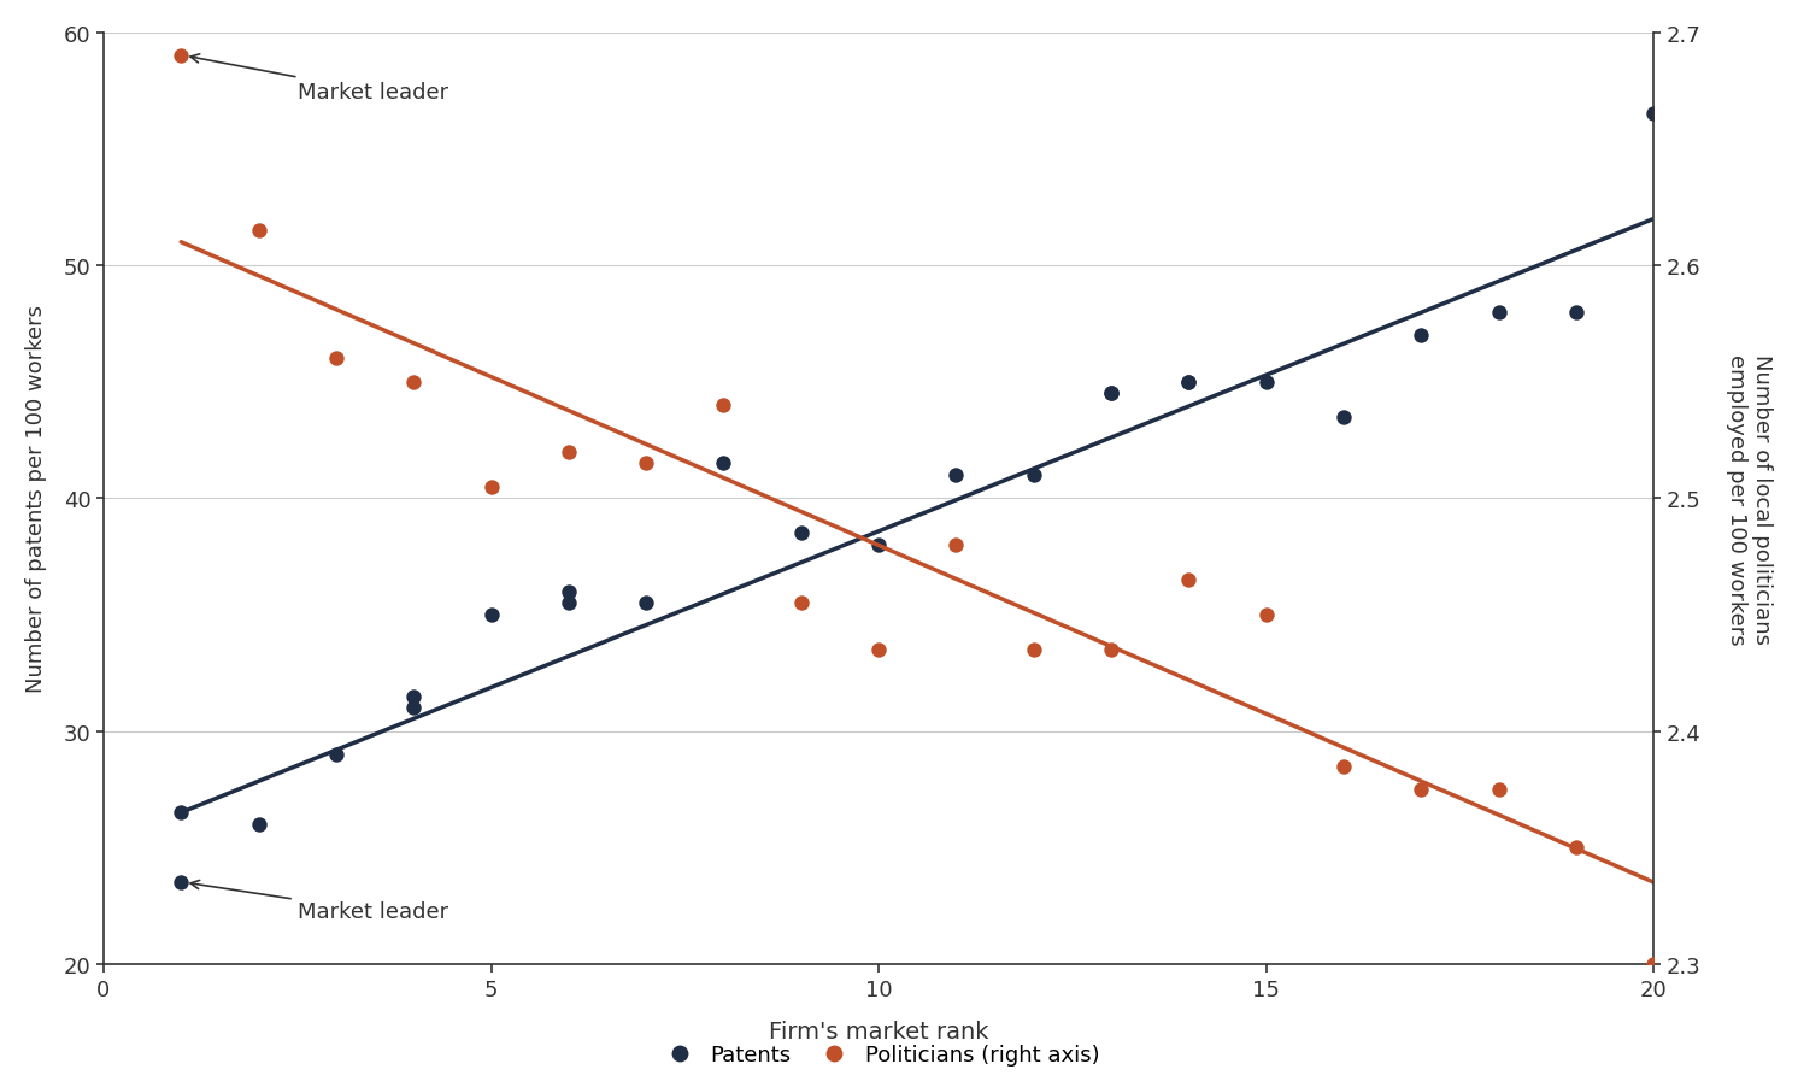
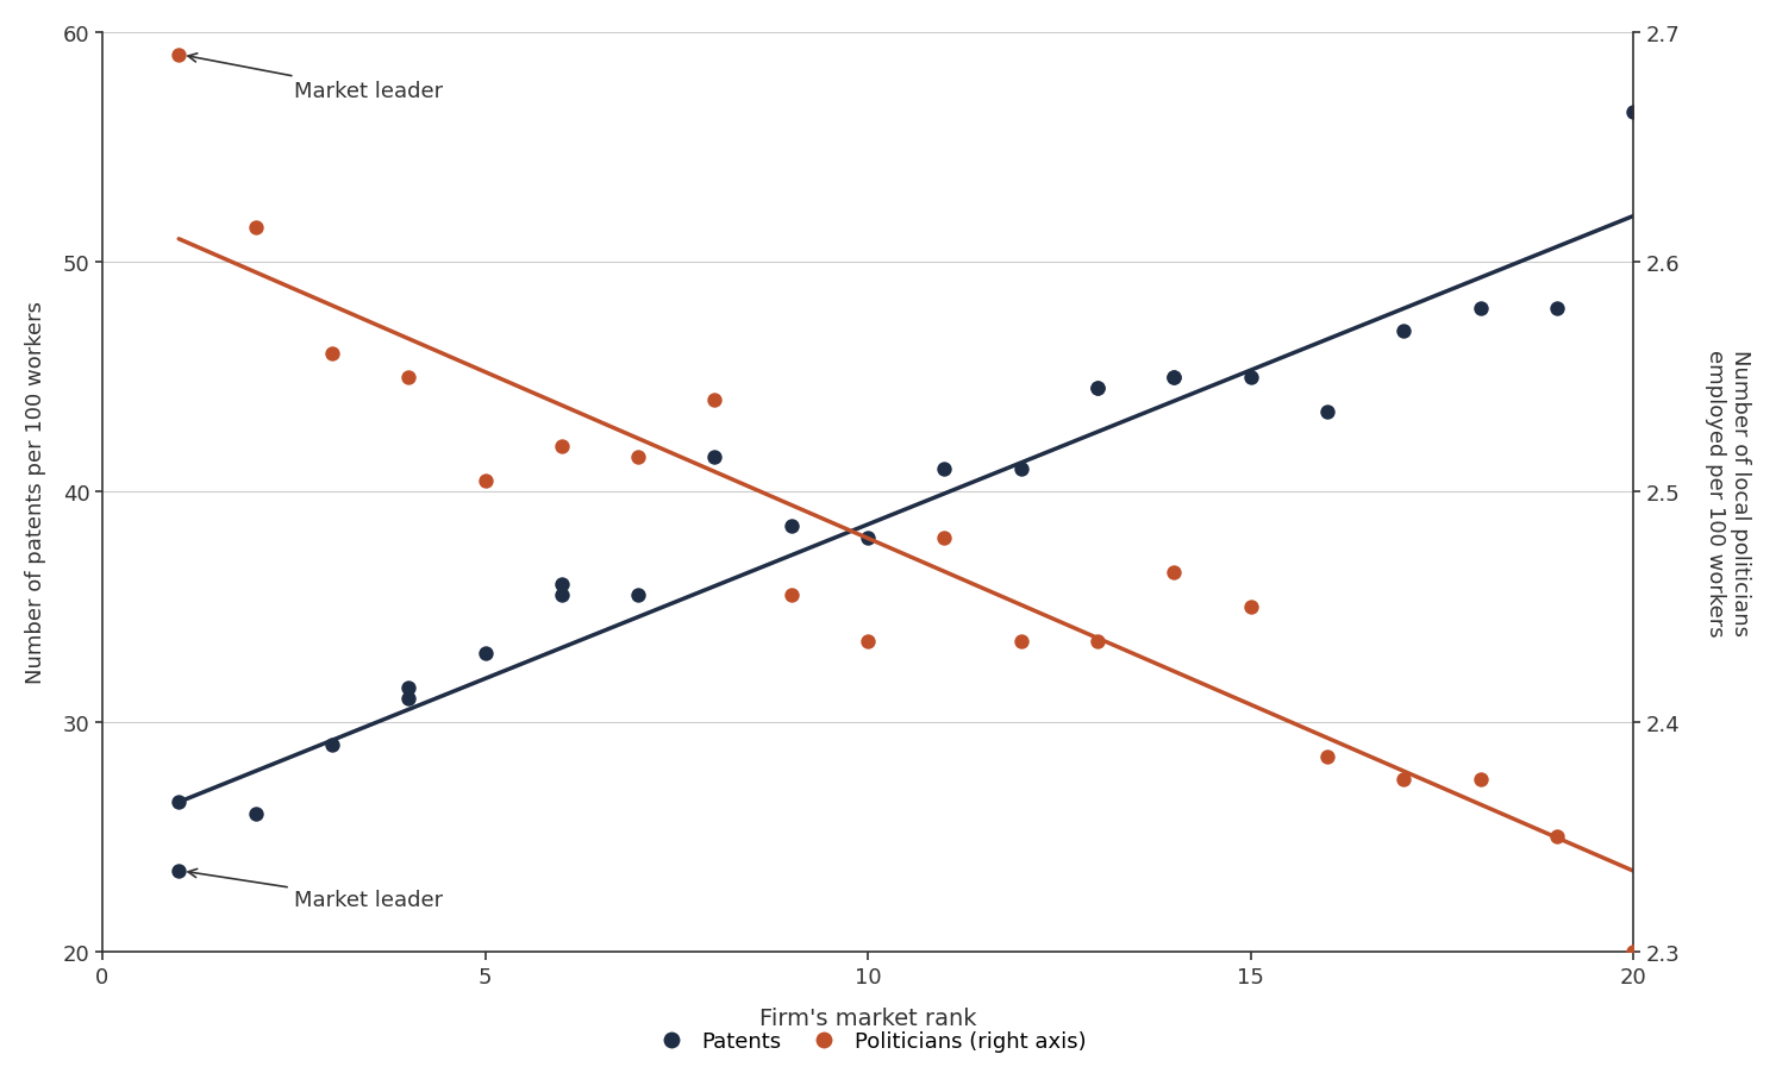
Patents/5: 35.0 -> 33.0
